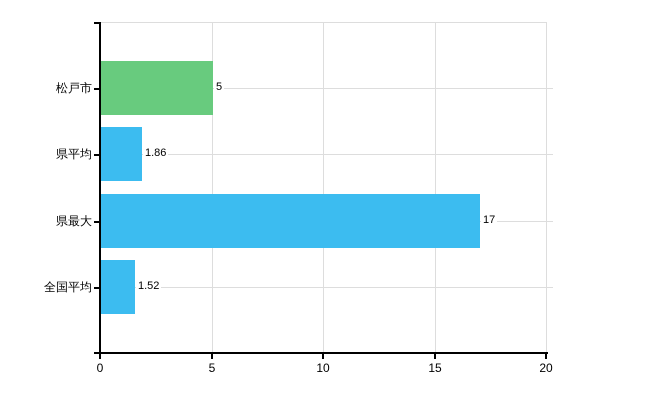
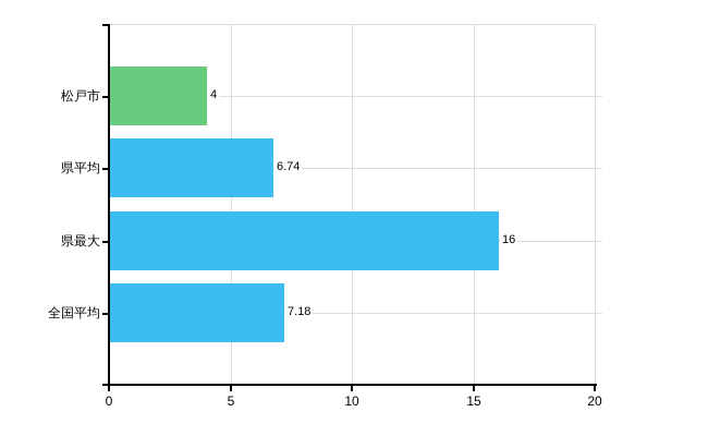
松戸市: 5 -> 4
県平均: 1.86 -> 6.74
県最大: 17 -> 16
全国平均: 1.52 -> 7.18
